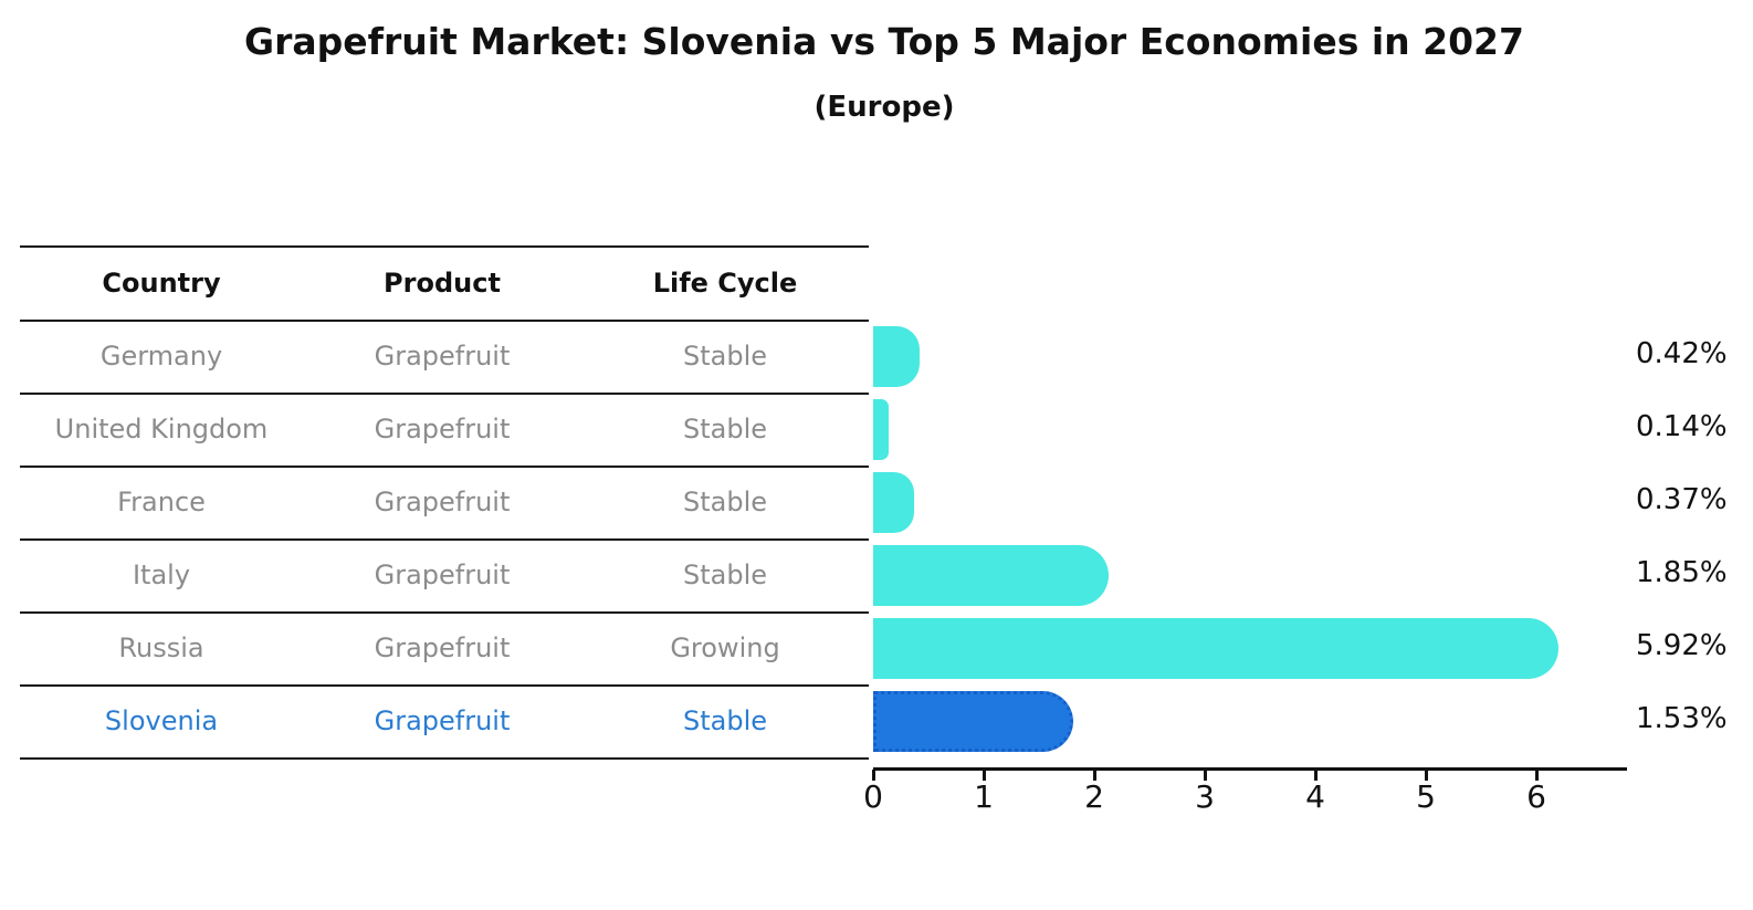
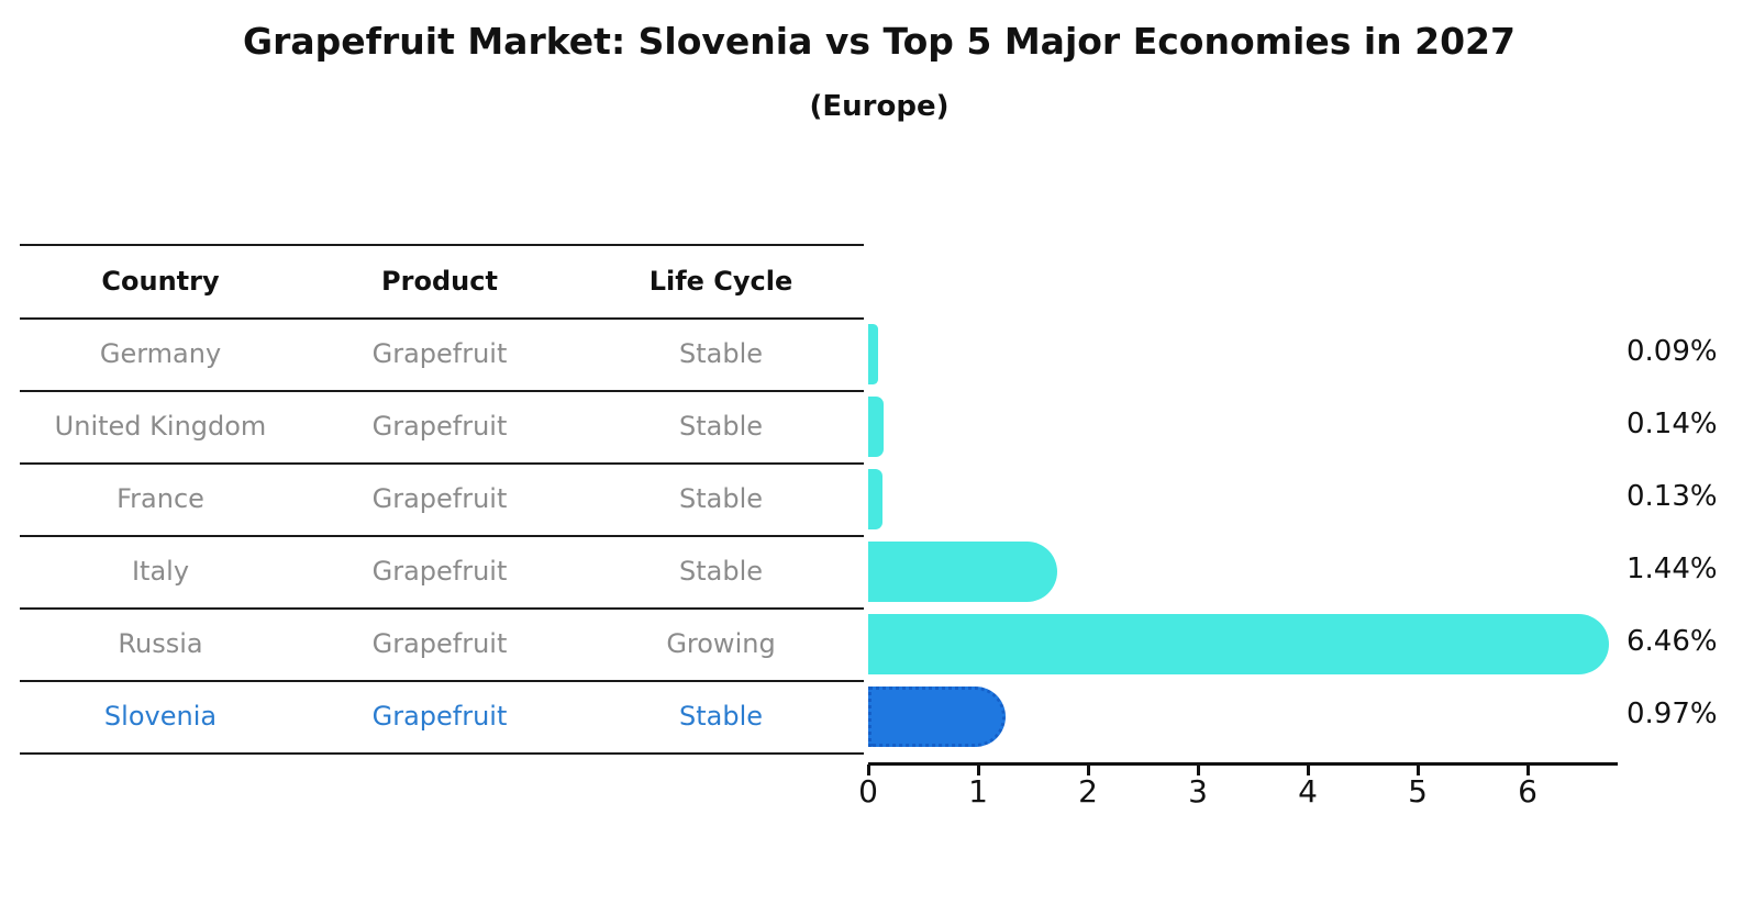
Germany: 0.42% -> 0.09%
France: 0.37% -> 0.13%
Italy: 1.85% -> 1.44%
Russia: 5.92% -> 6.46%
Slovenia: 1.53% -> 0.97%
